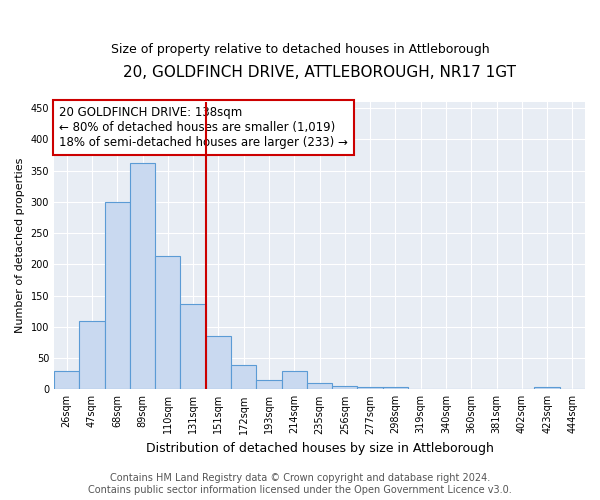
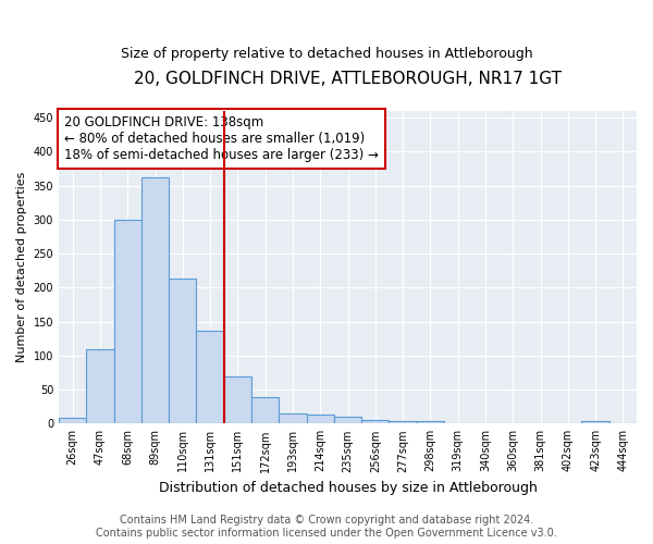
26sqm: 30 -> 8
151sqm: 86 -> 70
214sqm: 30 -> 13
